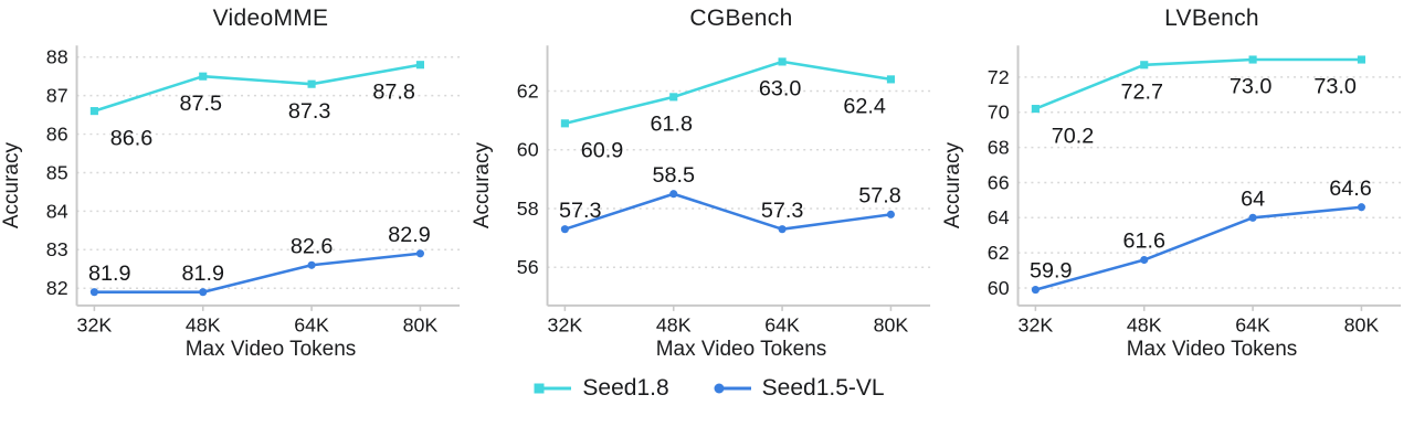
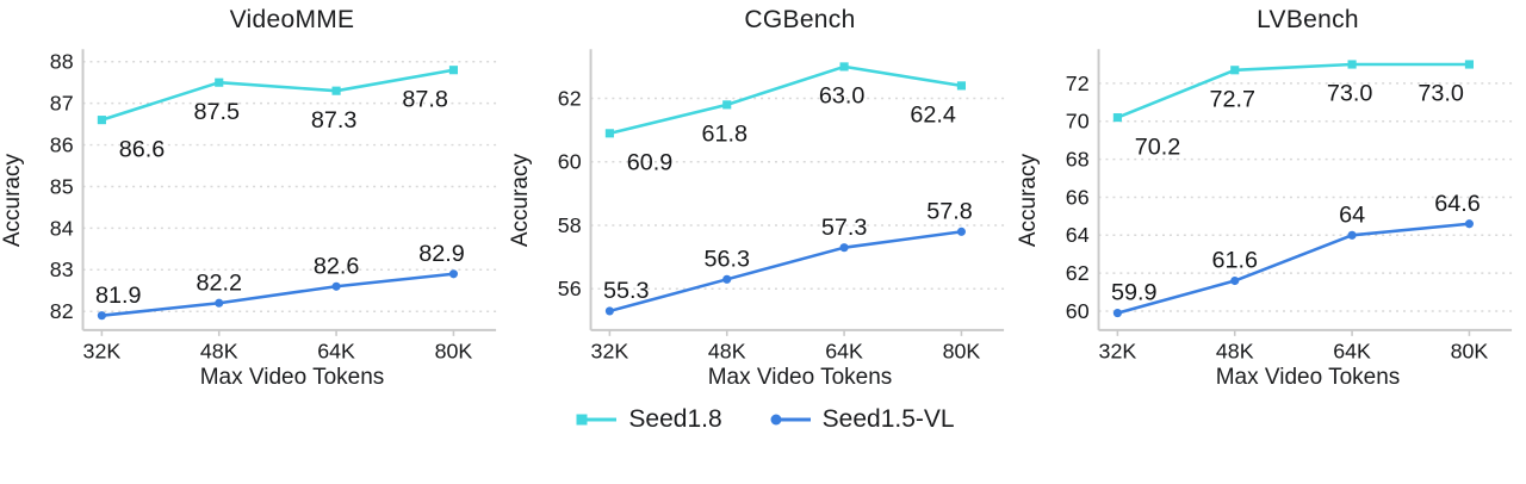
VideoMME/Seed1.5-VL/48K: 81.9 -> 82.2
CGBench/Seed1.5-VL/32K: 57.3 -> 55.3
CGBench/Seed1.5-VL/48K: 58.5 -> 56.3
